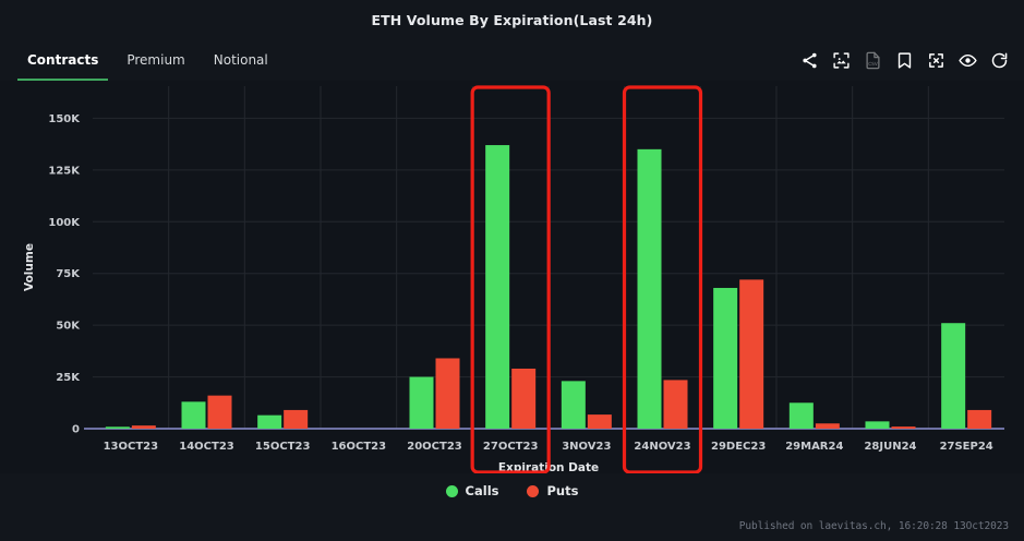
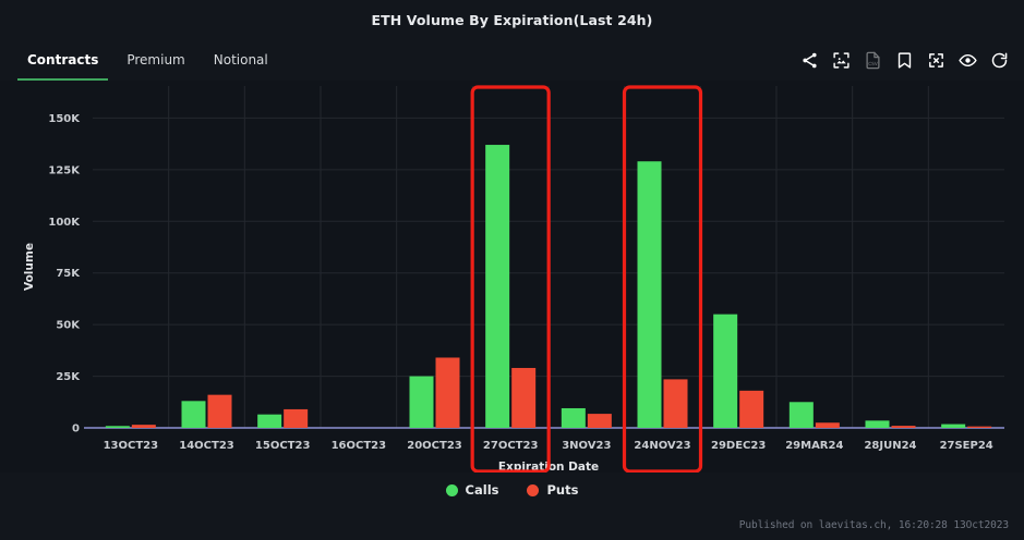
Calls/3NOV23: 23K -> 10K
Calls/24NOV23: 135K -> 129K
Calls/29DEC23: 68K -> 55K
Puts/29DEC23: 72K -> 18K
Calls/27SEP24: 51K -> 2K
Puts/27SEP24: 9K -> 1K
